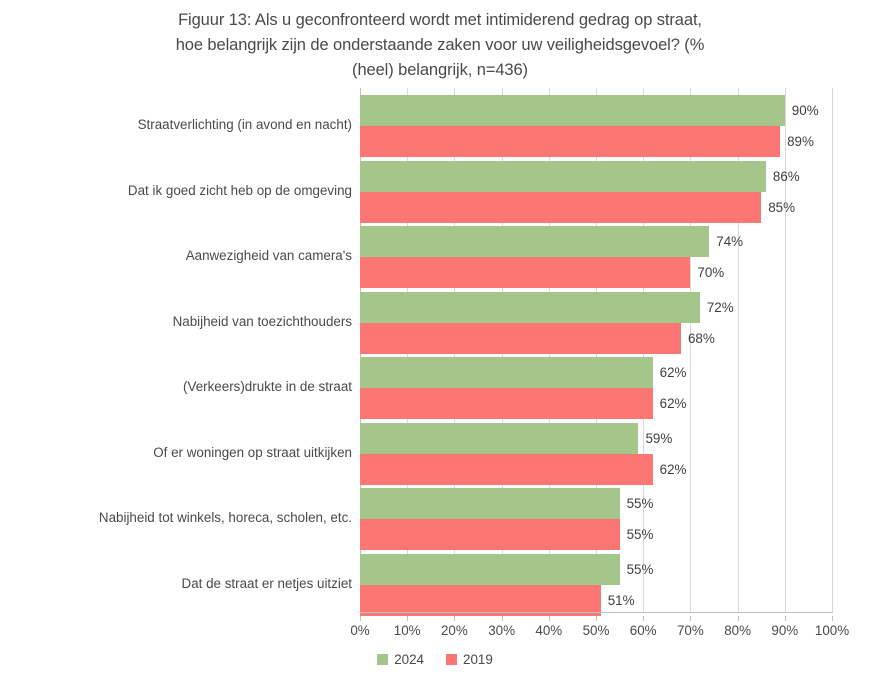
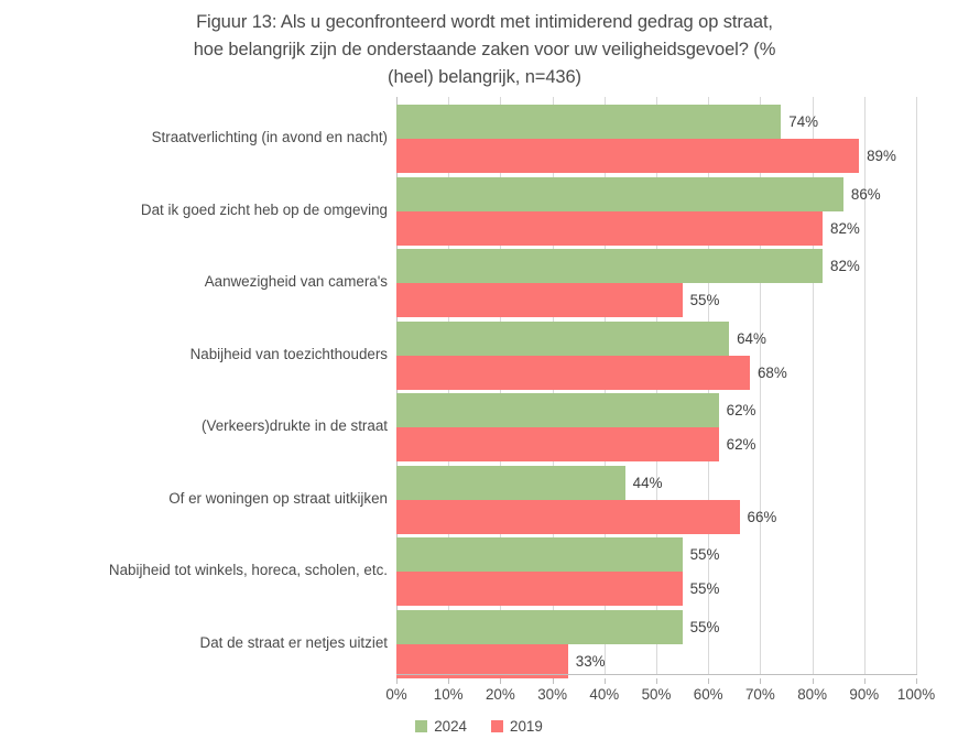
2024/Straatverlichting (in avond en nacht): 90% -> 74%
2019/Dat ik goed zicht heb op de omgeving: 85% -> 82%
2024/Aanwezigheid van camera's: 74% -> 82%
2019/Aanwezigheid van camera's: 70% -> 55%
2024/Nabijheid van toezichthouders: 72% -> 64%
2024/Of er woningen op straat uitkijken: 59% -> 44%
2019/Of er woningen op straat uitkijken: 62% -> 66%
2019/Dat de straat er netjes uitziet: 51% -> 33%
